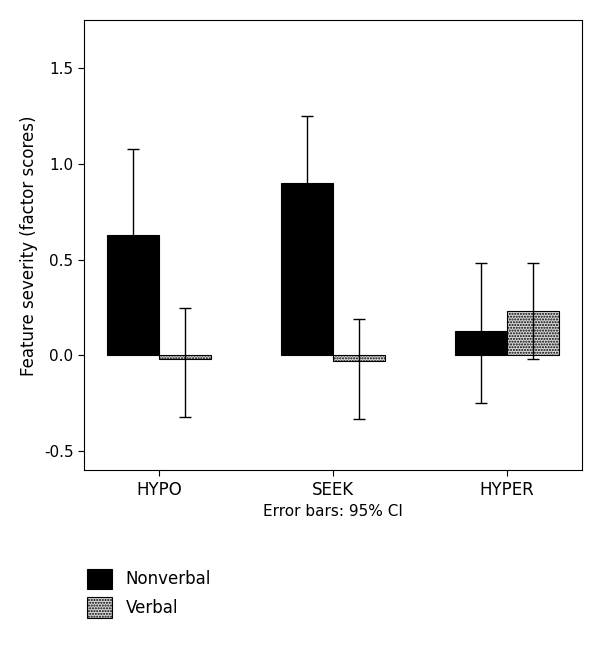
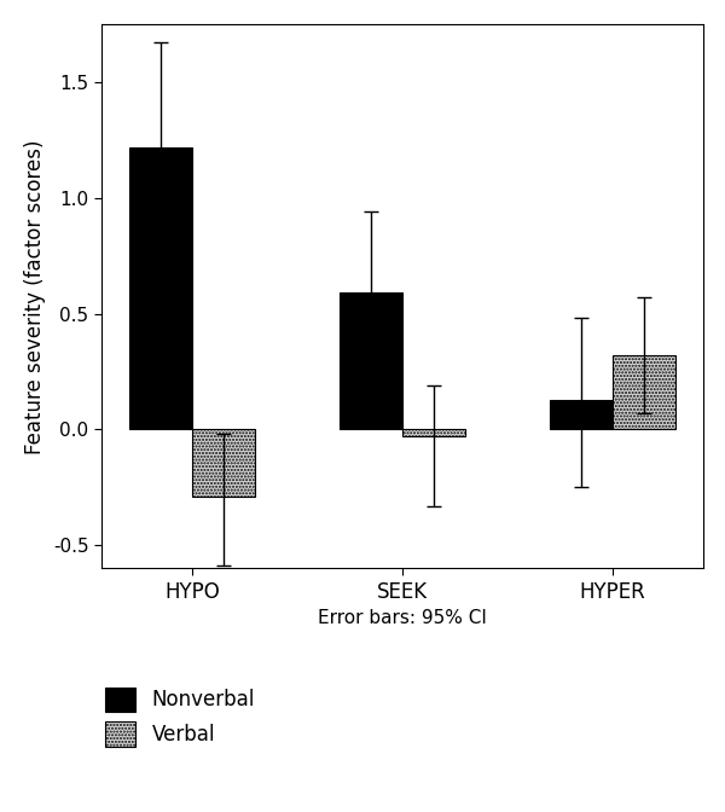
Nonverbal/HYPO: 0.63 -> 1.22
Verbal/HYPO: -0.02 -> -0.29
Nonverbal/SEEK: 0.90 -> 0.59
Verbal/HYPER: 0.23 -> 0.32
